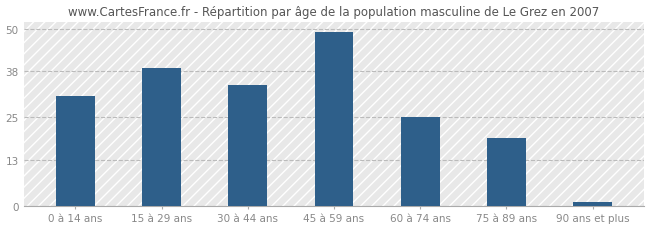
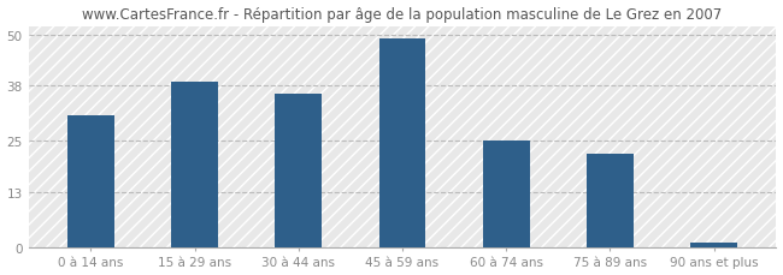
30 à 44 ans: 34 -> 36
75 à 89 ans: 19 -> 22
